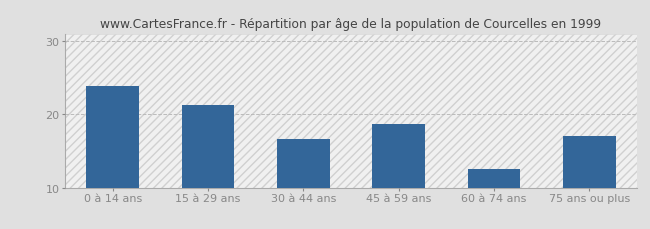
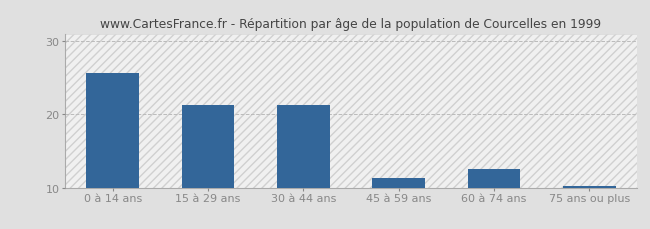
0 à 14 ans: 23.8 -> 25.6
30 à 44 ans: 16.6 -> 21.3
45 à 59 ans: 18.6 -> 11.3
75 ans ou plus: 17.0 -> 10.2
